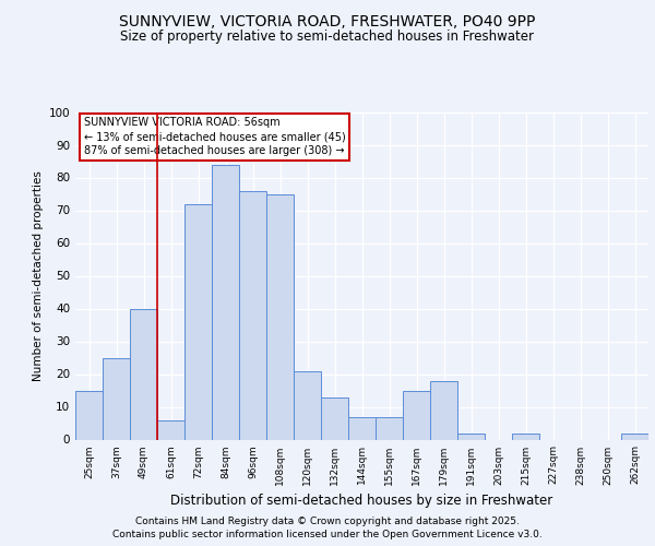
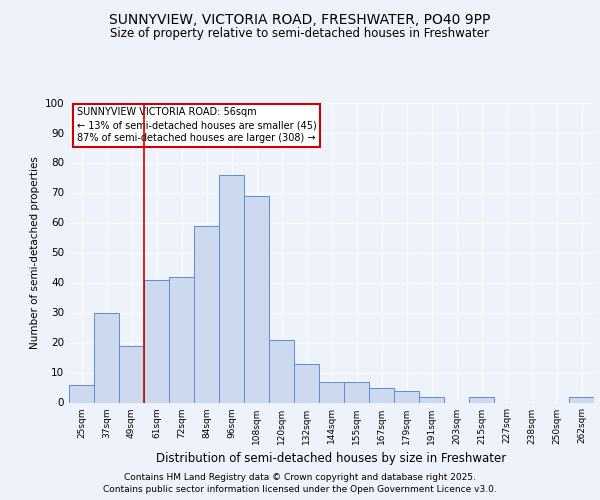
25sqm: 15 -> 6
37sqm: 25 -> 30
49sqm: 40 -> 19
61sqm: 6 -> 41
72sqm: 72 -> 42
84sqm: 84 -> 59
108sqm: 75 -> 69
167sqm: 15 -> 5
179sqm: 18 -> 4
